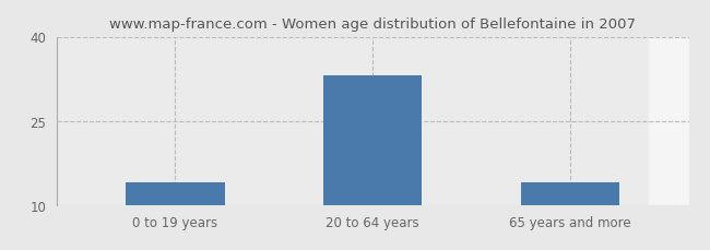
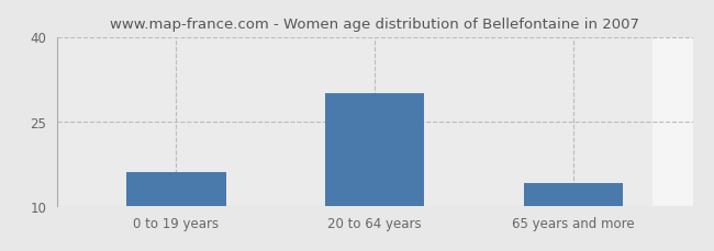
0 to 19 years: 14 -> 16
20 to 64 years: 33 -> 30
